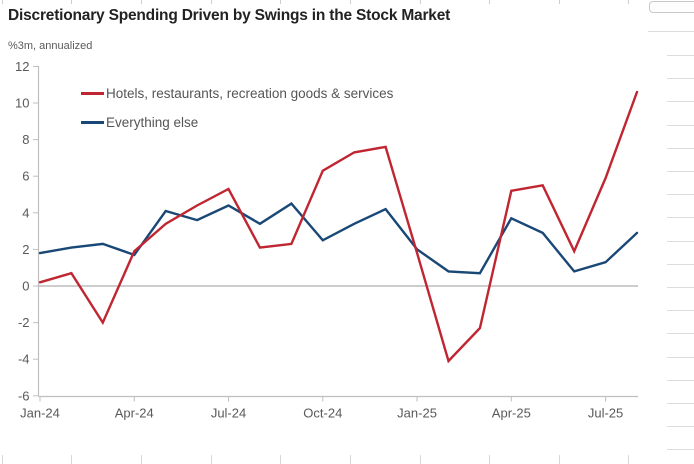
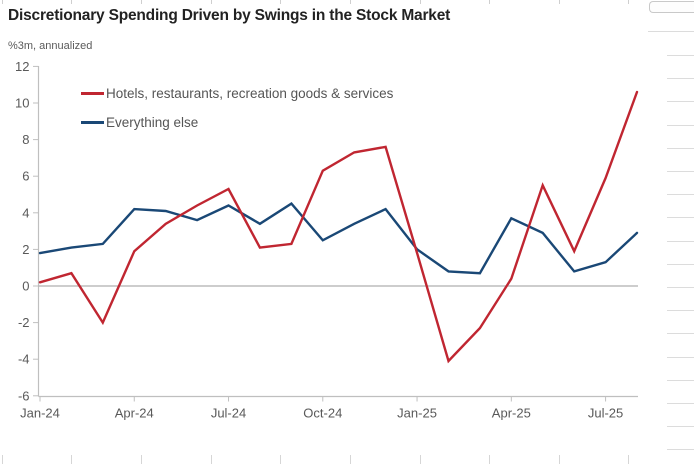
Everything else/Apr-24: 1.7 -> 4.2
Hotels, restaurants, recreation goods & services/Apr-25: 5.2 -> 0.4
